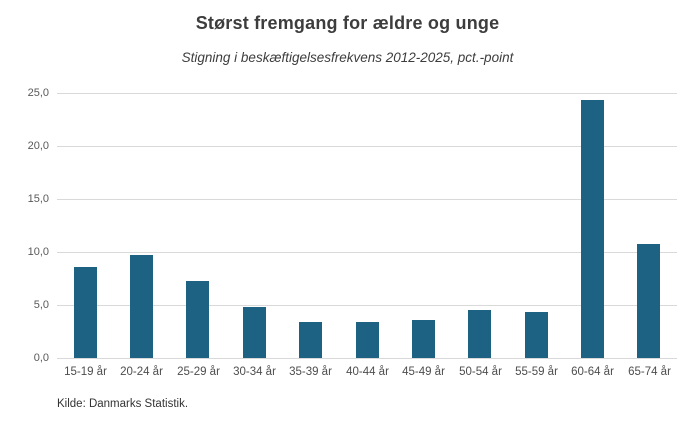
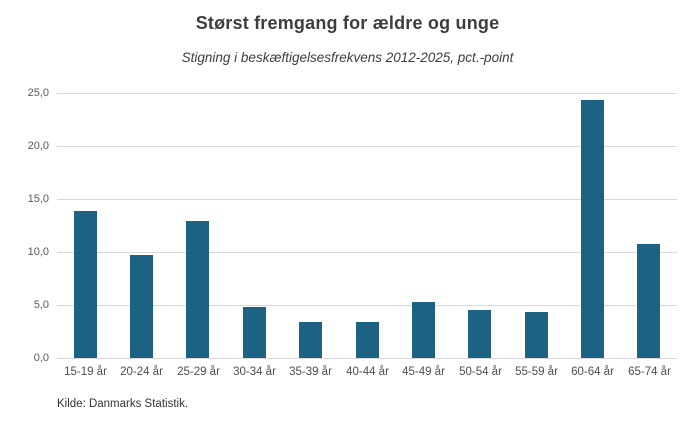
15-19 år: 8,6 -> 13,9
25-29 år: 7,3 -> 12,9
45-49 år: 3,6 -> 5,3
